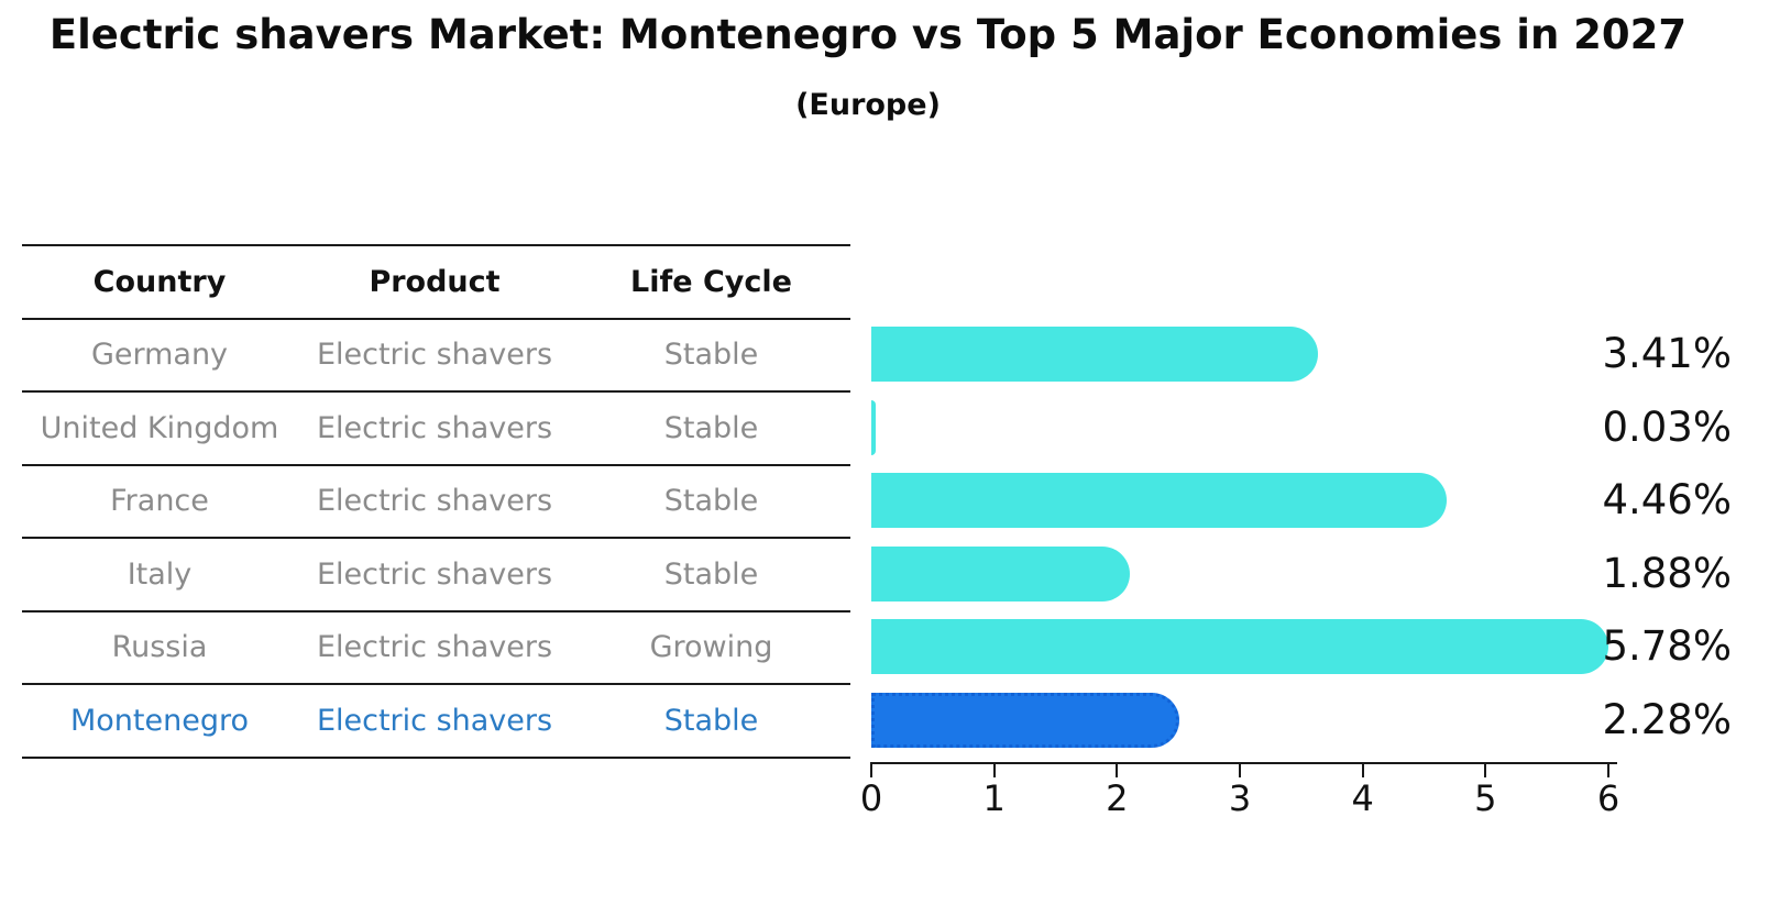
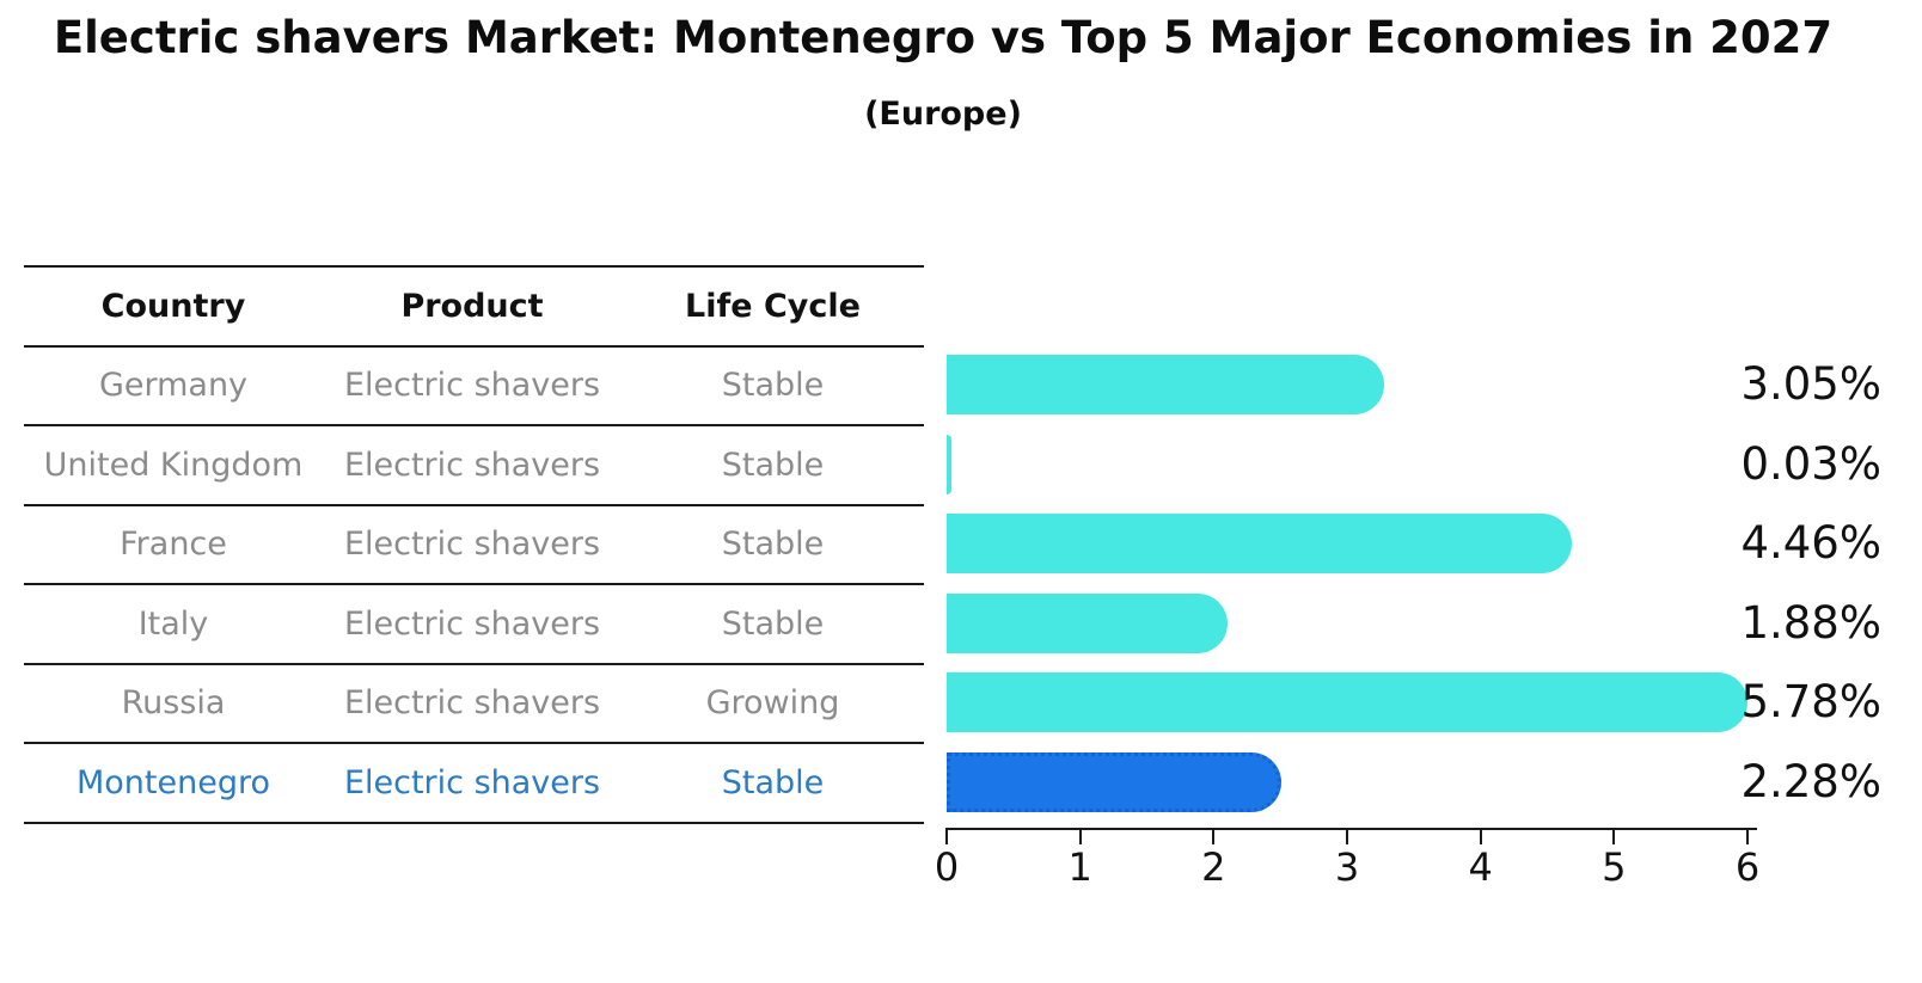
Germany: 3.41% -> 3.05%
